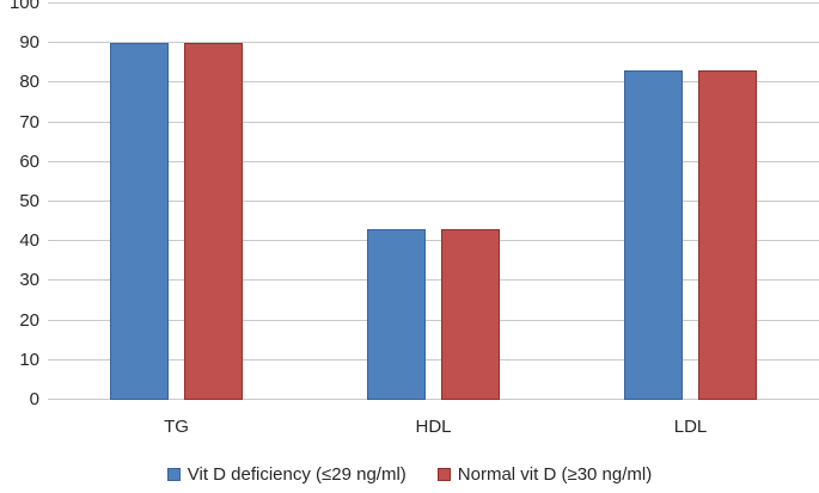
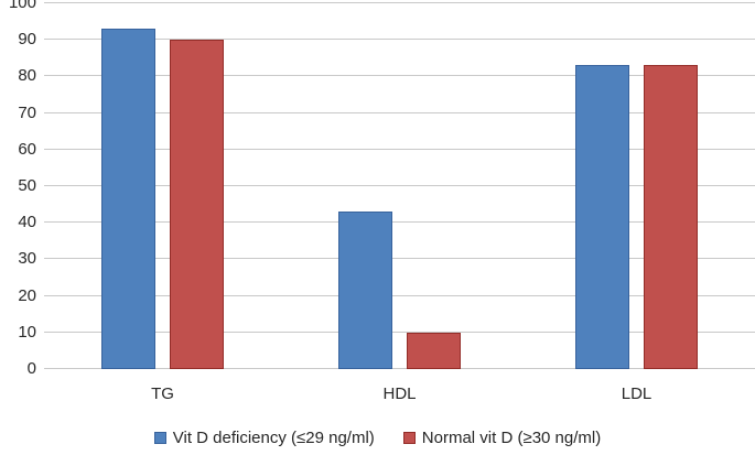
Vit D deficiency (≤29 ng/ml)/TG: 90 -> 93
Normal vit D (≥30 ng/ml)/HDL: 43 -> 10
